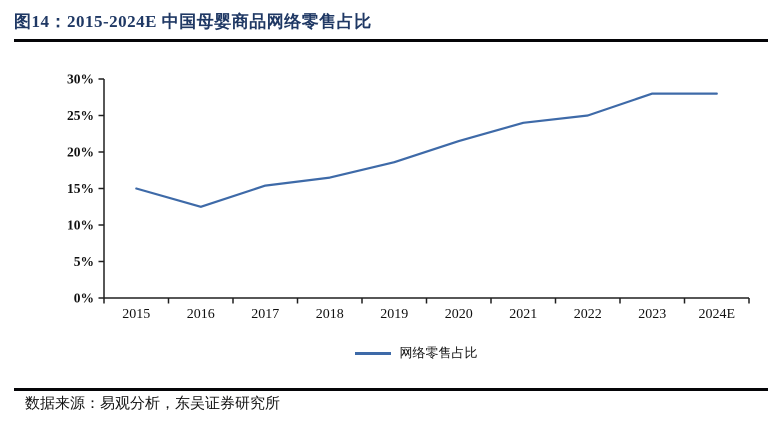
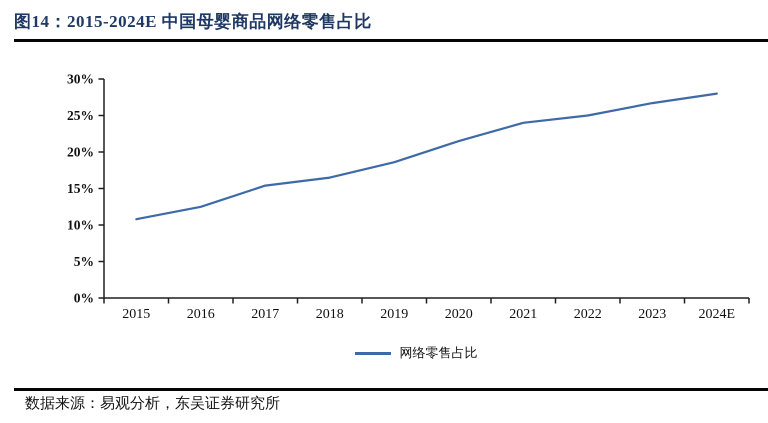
2015: 15% -> 11%
2023: 28% -> 27%
